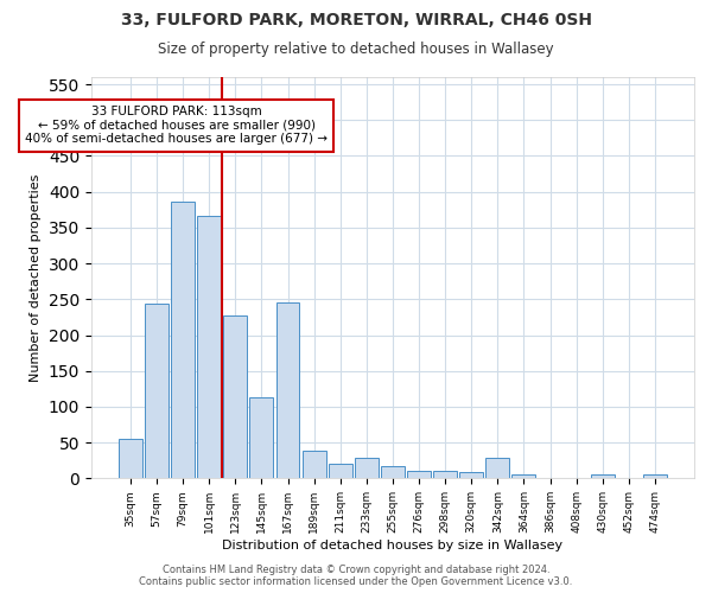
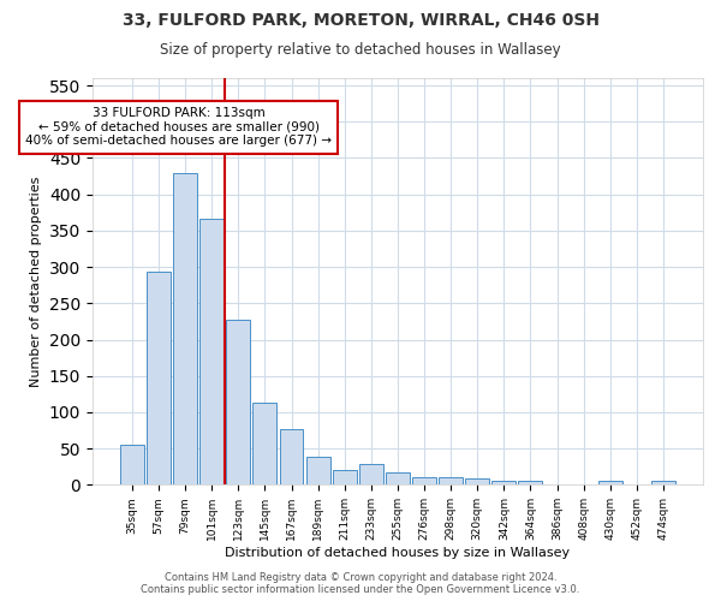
57sqm: 244 -> 293
79sqm: 386 -> 430
167sqm: 246 -> 77
342sqm: 28 -> 5
